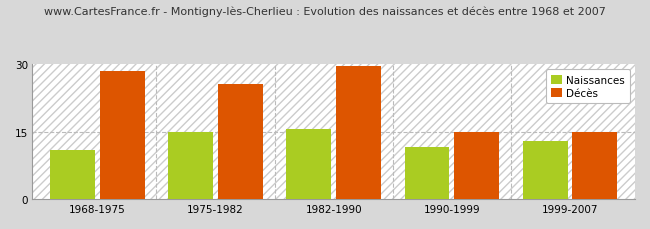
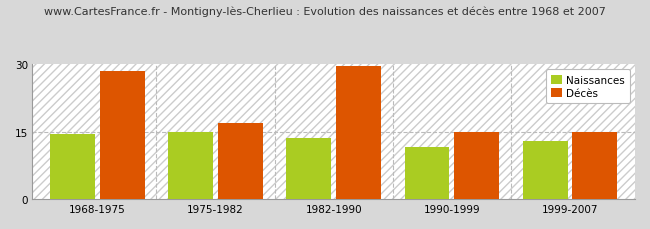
Naissances/1968-1975: 11.0 -> 14.5
Décès/1975-1982: 25.5 -> 17.0
Naissances/1982-1990: 15.5 -> 13.5
